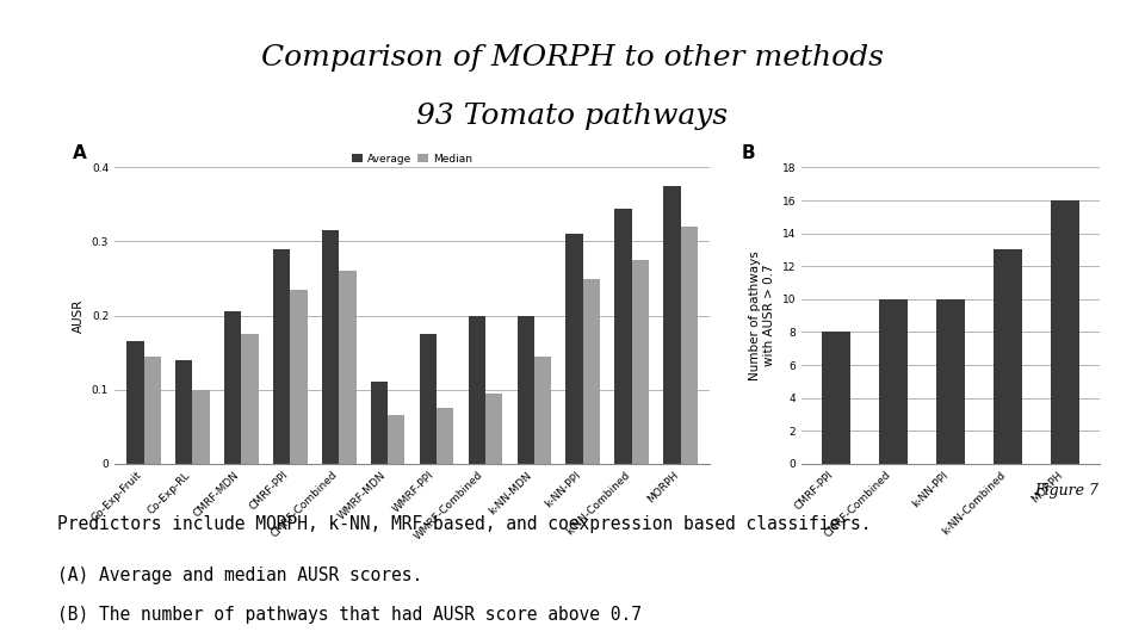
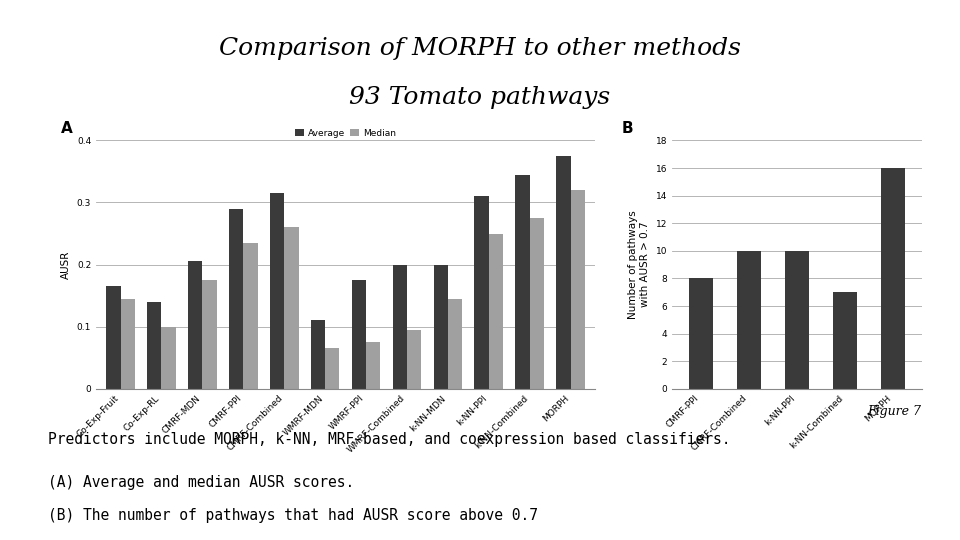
k-NN-Combined: 13 -> 7
